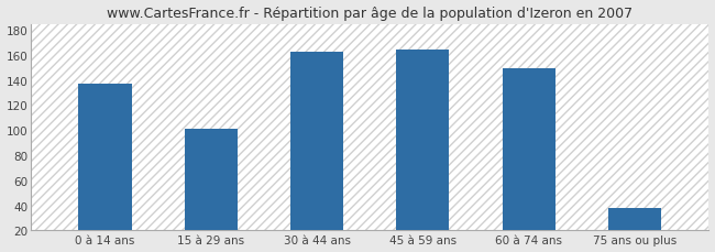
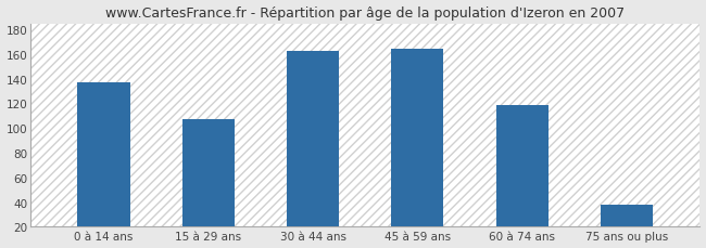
15 à 29 ans: 101 -> 107
60 à 74 ans: 149 -> 119
